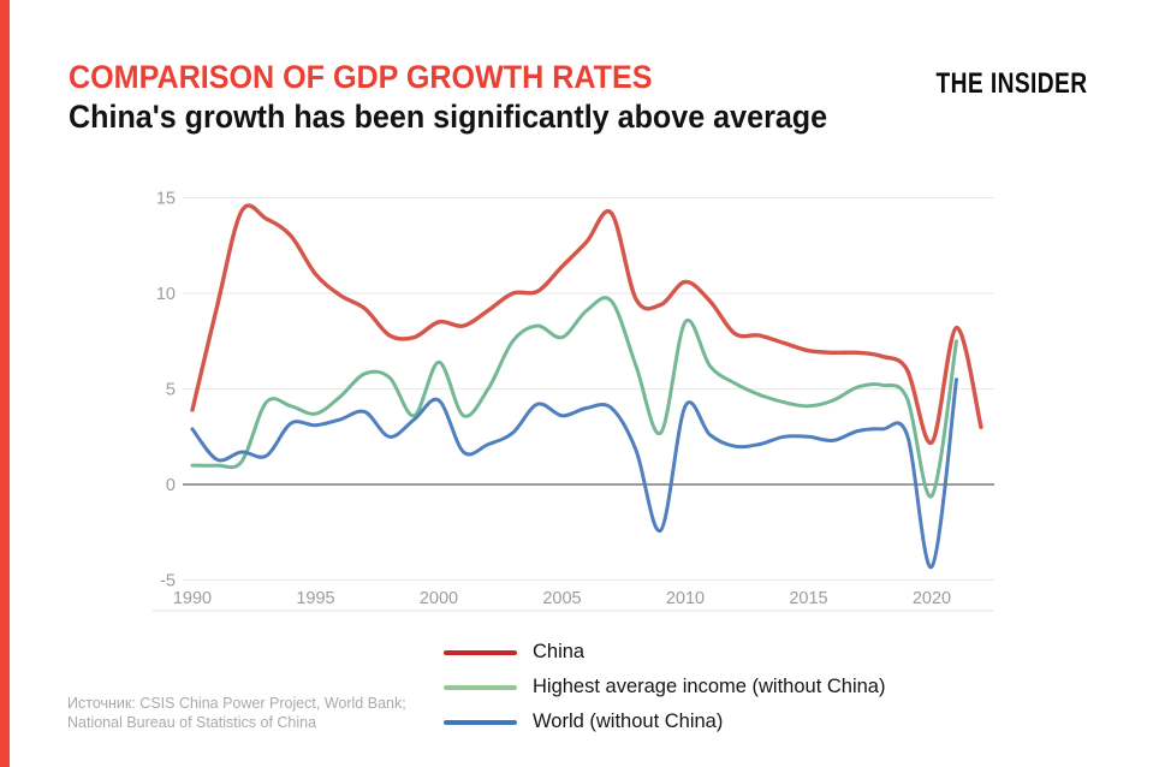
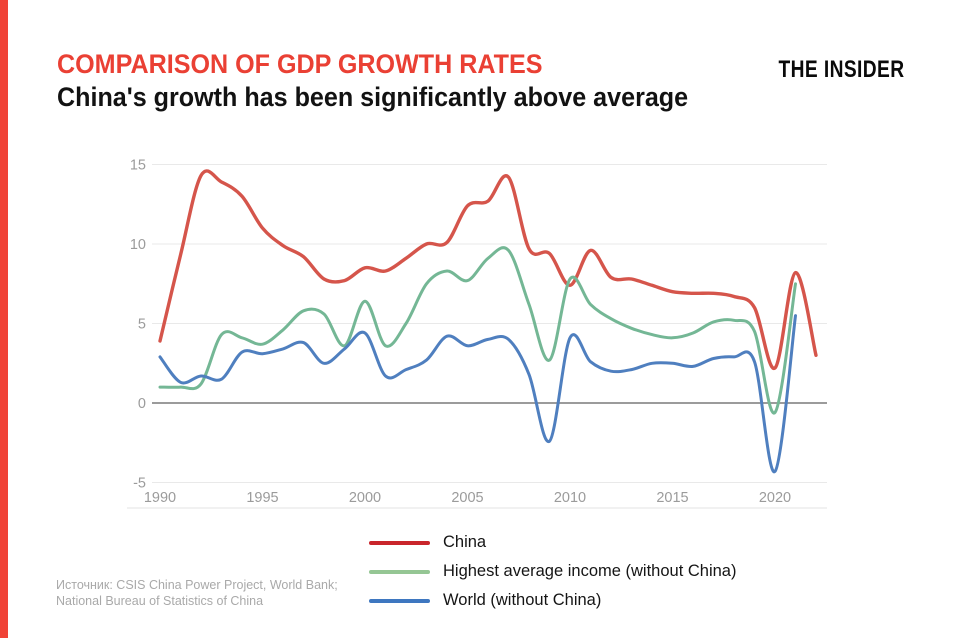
China/2005: 11.4 -> 12.4
China/2010: 10.6 -> 7.4
Highest average income (without China)/2010: 8.5 -> 7.8
